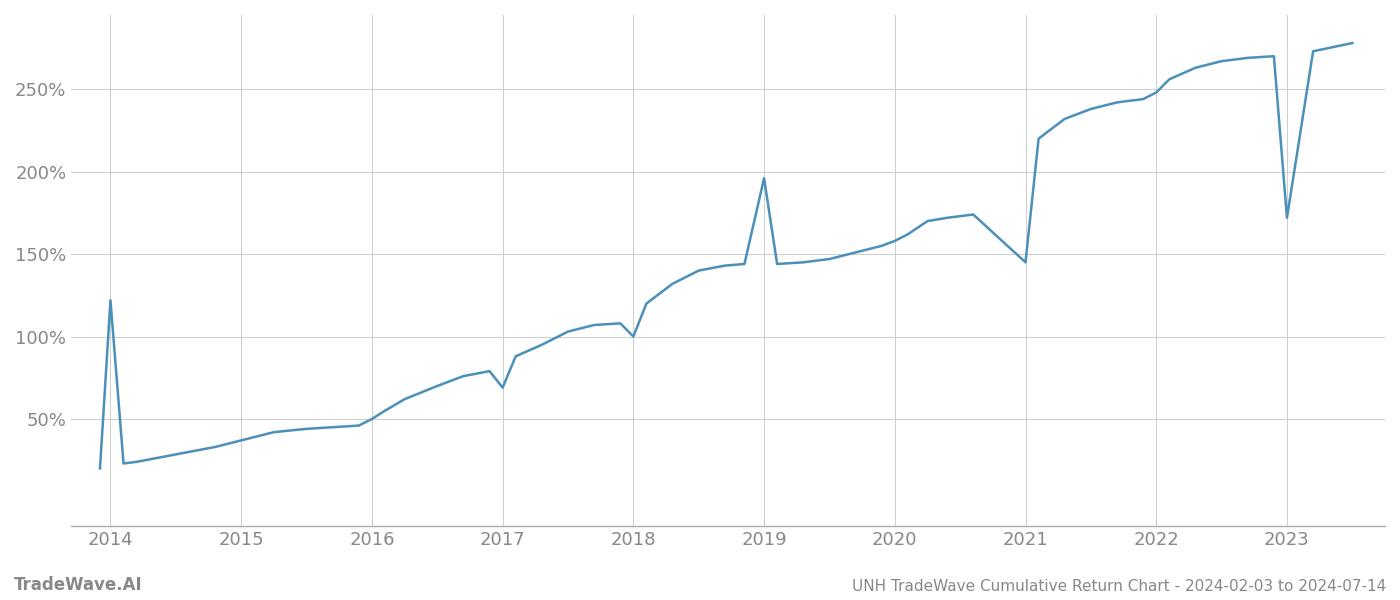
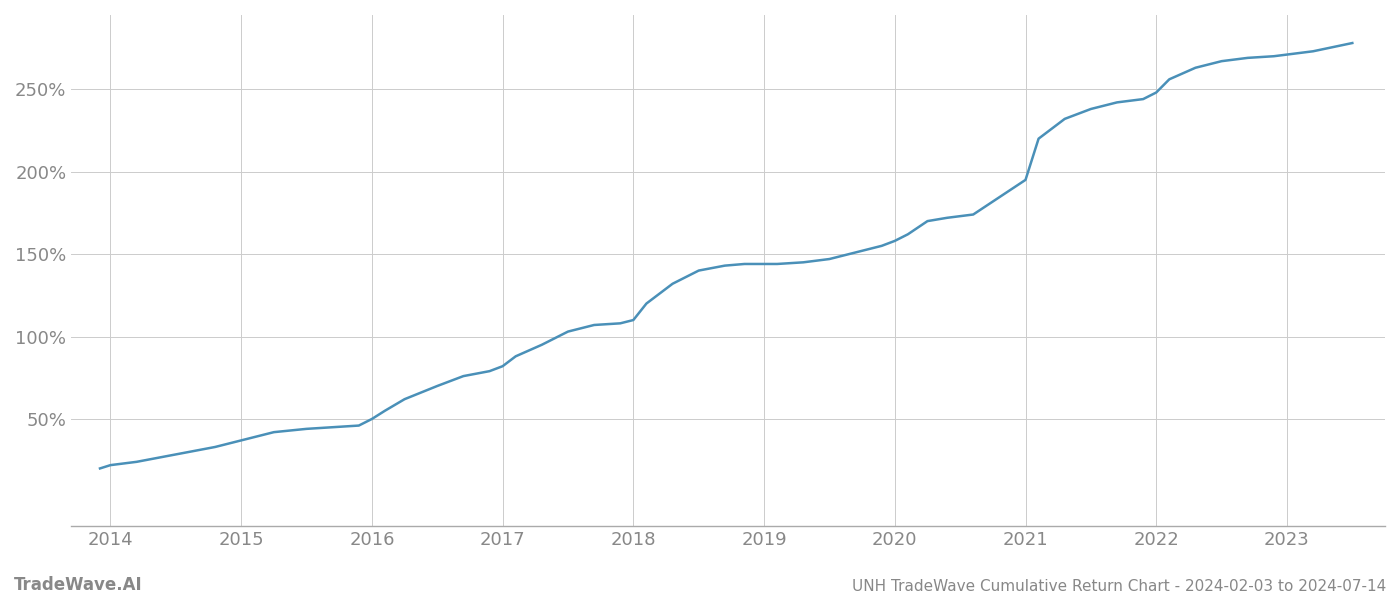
2014: 122% -> 22%
2017: 69% -> 82%
2018: 100% -> 110%
2019: 196% -> 144%
2021: 145% -> 195%
2023: 172% -> 271%
